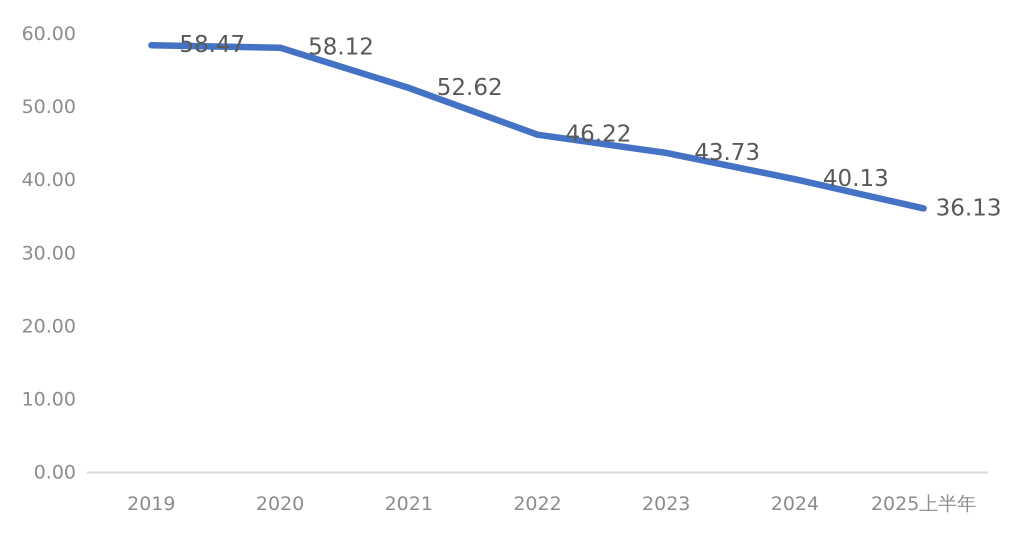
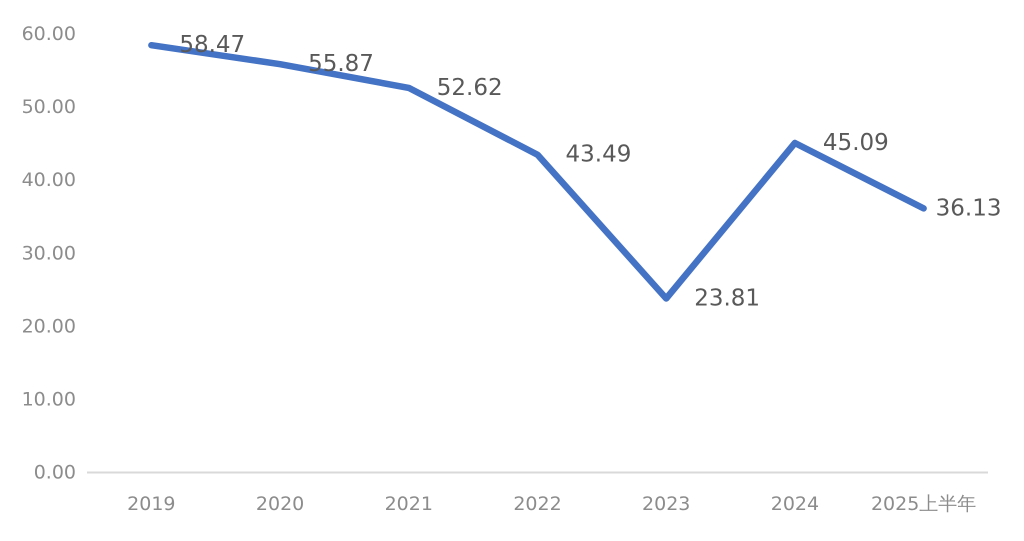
2020: 58.12 -> 55.87
2022: 46.22 -> 43.49
2023: 43.73 -> 23.81
2024: 40.13 -> 45.09
